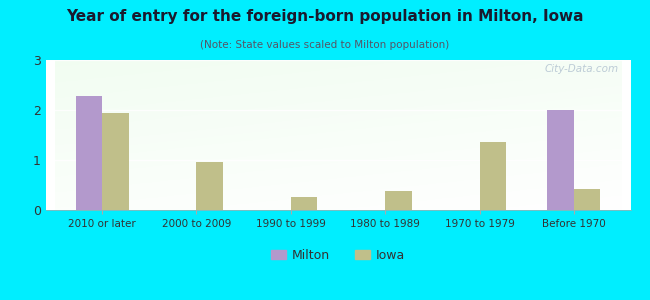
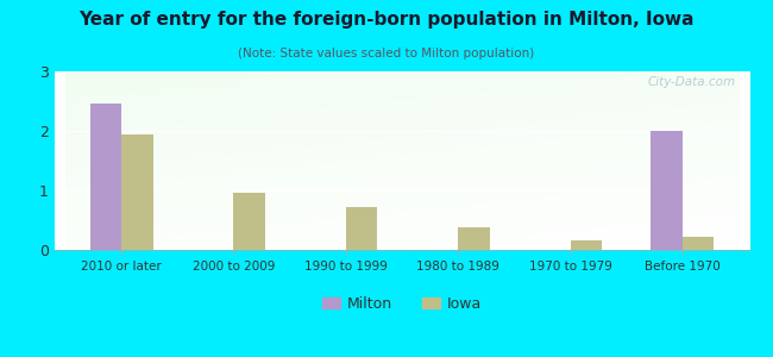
Milton/2010 or later: 2.28 -> 2.45
Iowa/1990 to 1999: 0.26 -> 0.72
Iowa/1970 to 1979: 1.36 -> 0.17
Iowa/Before 1970: 0.42 -> 0.22
